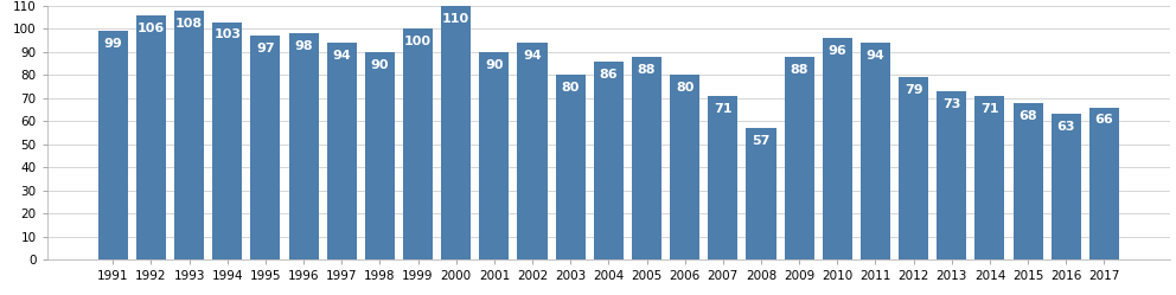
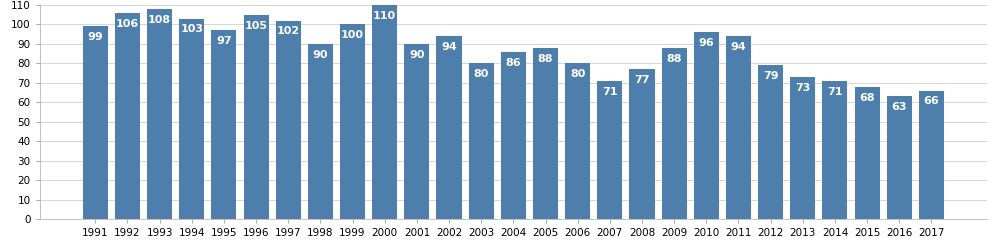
1996: 98 -> 105
1997: 94 -> 102
2008: 57 -> 77
